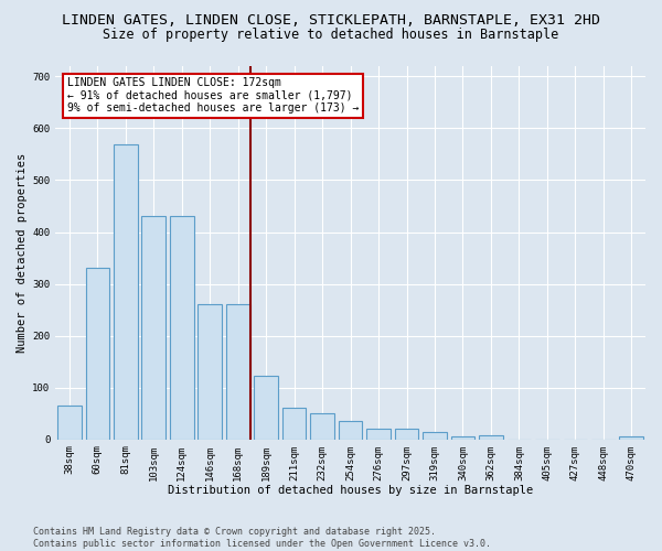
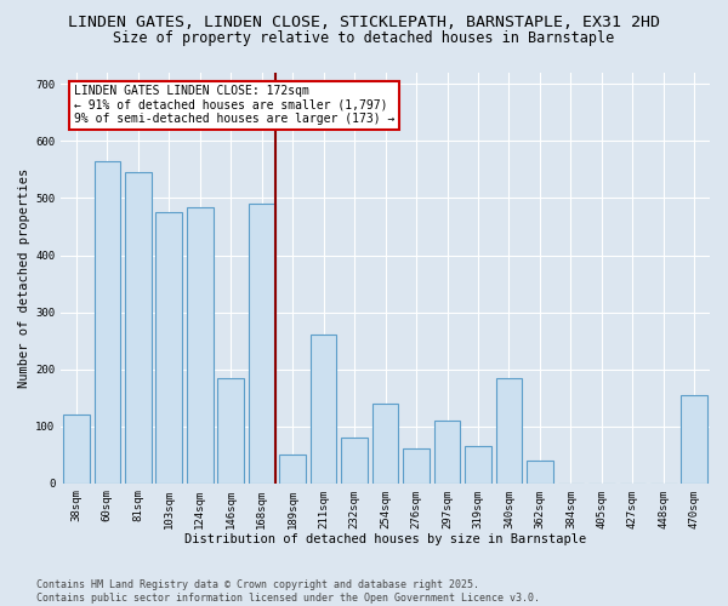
38sqm: 65 -> 120
60sqm: 330 -> 565
81sqm: 570 -> 545
103sqm: 430 -> 475
124sqm: 430 -> 485
146sqm: 260 -> 185
168sqm: 260 -> 490
189sqm: 122 -> 50
211sqm: 60 -> 260
232sqm: 50 -> 80
254sqm: 35 -> 140
276sqm: 20 -> 60
297sqm: 20 -> 110
319sqm: 15 -> 65
340sqm: 5 -> 185
362sqm: 8 -> 40
470sqm: 5 -> 155
